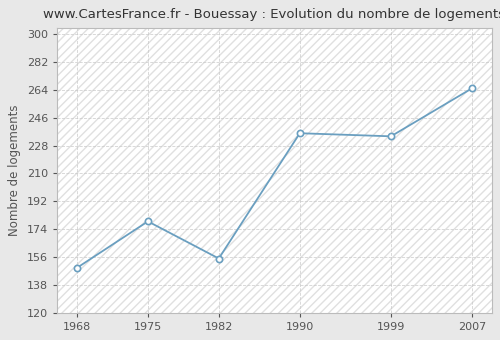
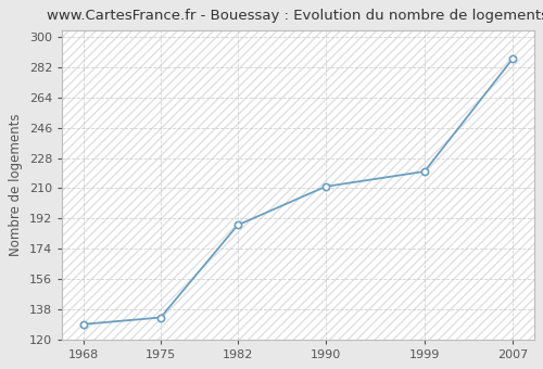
1968: 149 -> 129
1975: 179 -> 133
1982: 155 -> 188
1990: 236 -> 211
1999: 234 -> 220
2007: 265 -> 287
